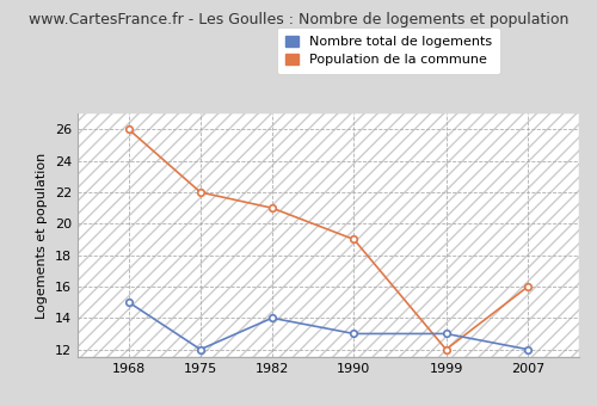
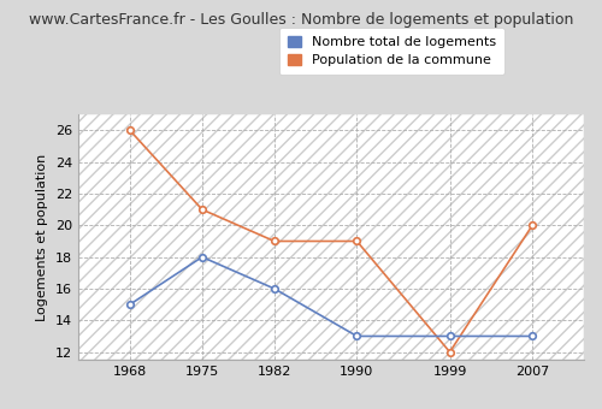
Nombre total de logements/1975: 12 -> 18
Population de la commune/1975: 22 -> 21
Nombre total de logements/1982: 14 -> 16
Population de la commune/1982: 21 -> 19
Nombre total de logements/2007: 12 -> 13
Population de la commune/2007: 16 -> 20
